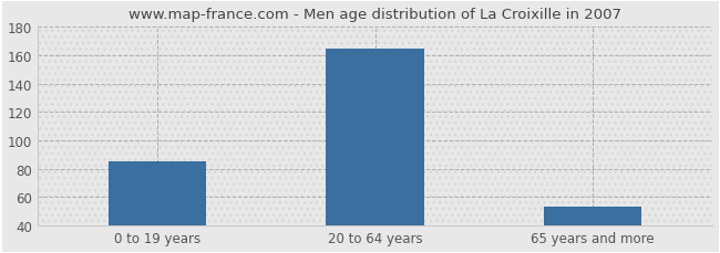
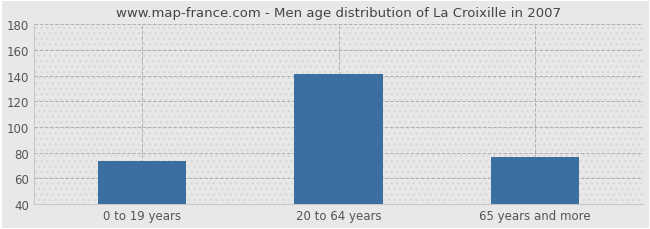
0 to 19 years: 85 -> 74
20 to 64 years: 165 -> 141
65 years and more: 53 -> 77
